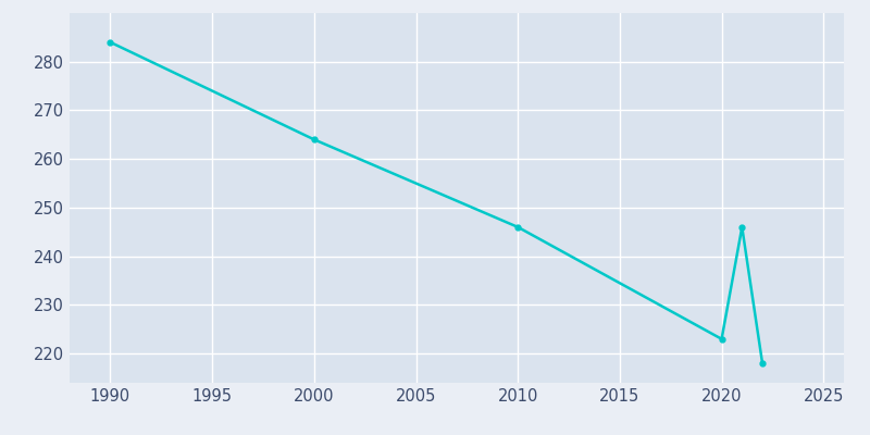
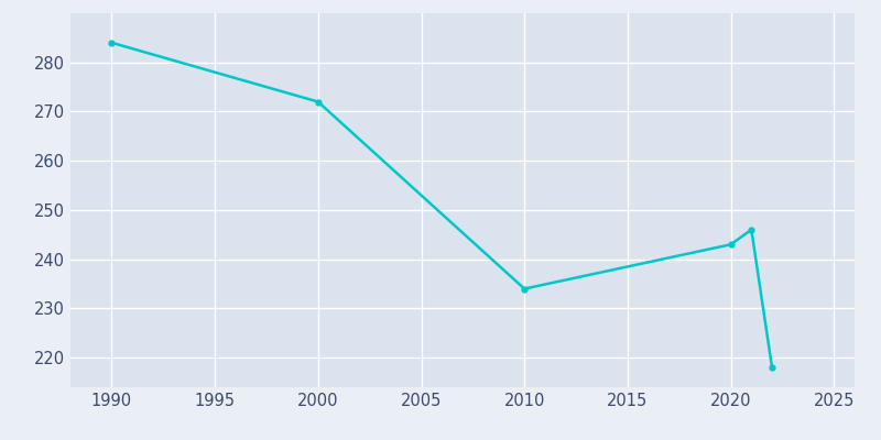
2000: 264 -> 272
2010: 246 -> 234
2020: 223 -> 243
